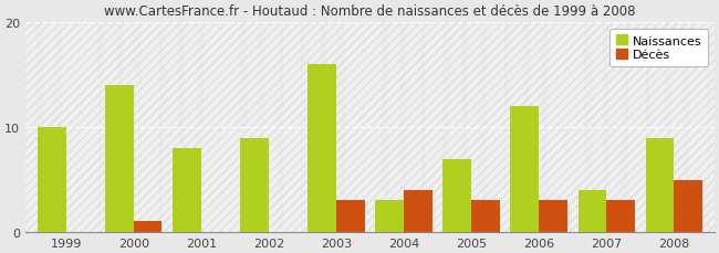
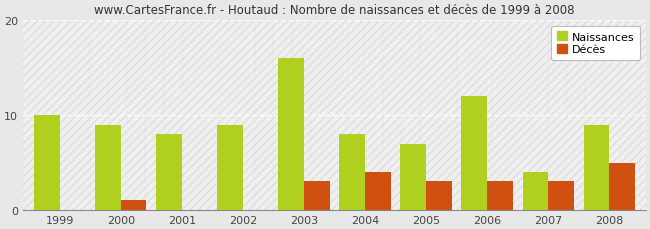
Naissances/2000: 14 -> 9
Naissances/2004: 3 -> 8
